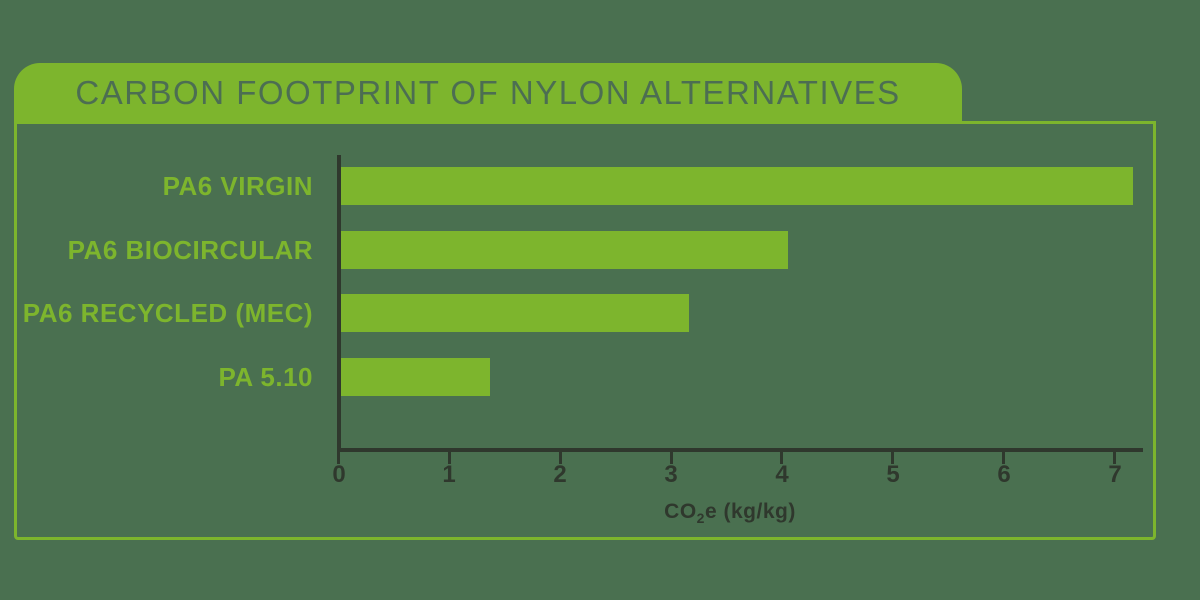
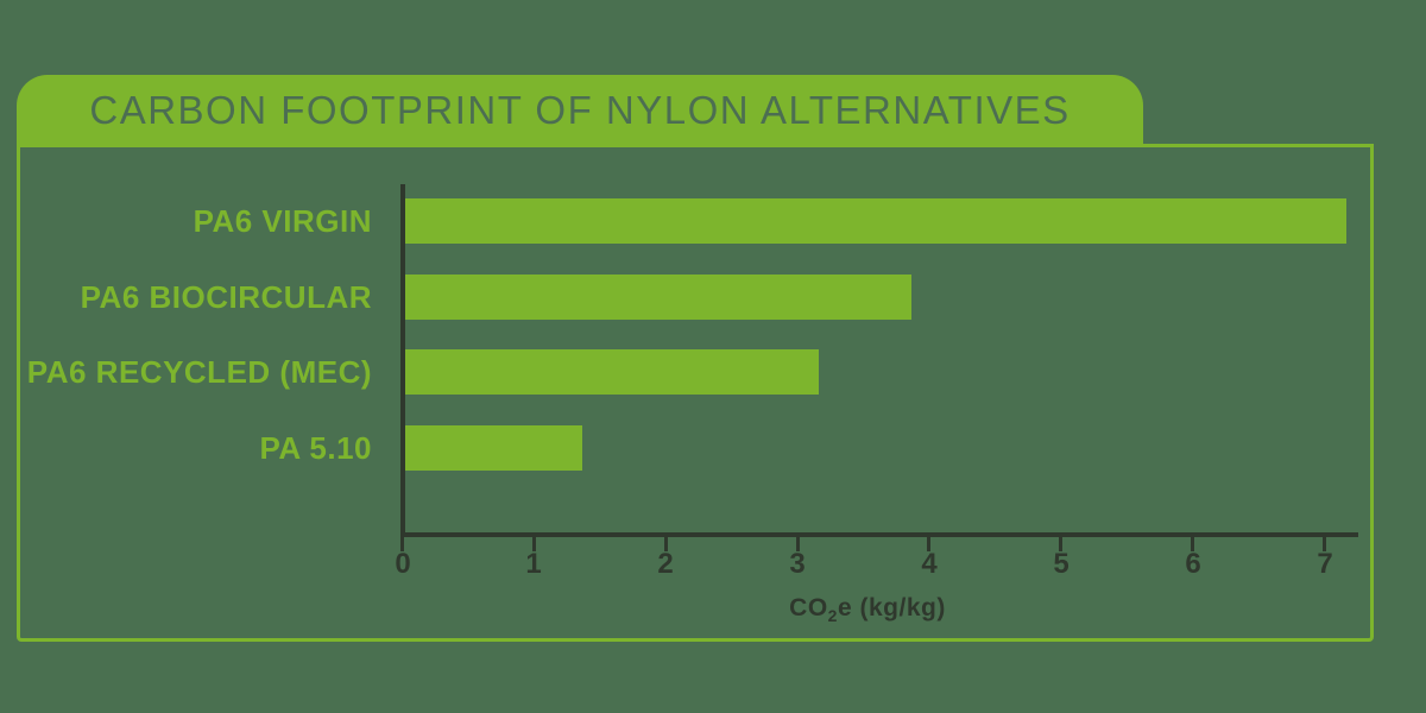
PA6 BIOCIRCULAR: 4.04 -> 3.85
